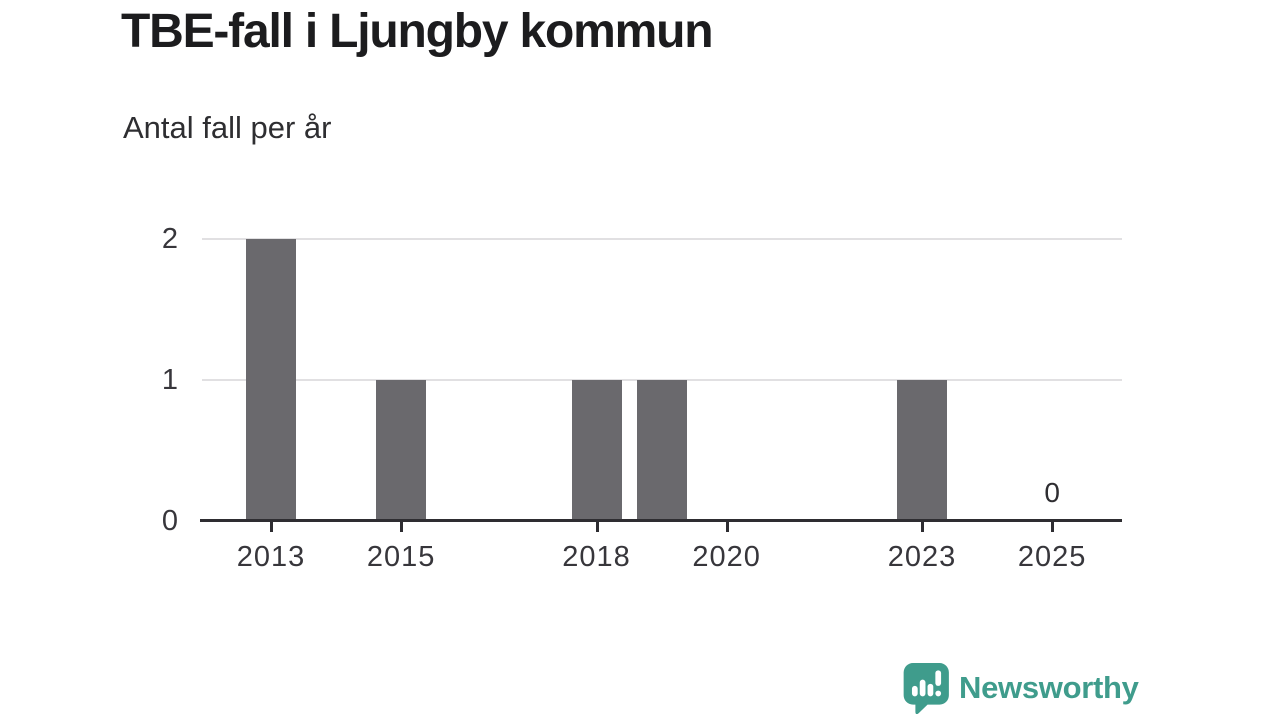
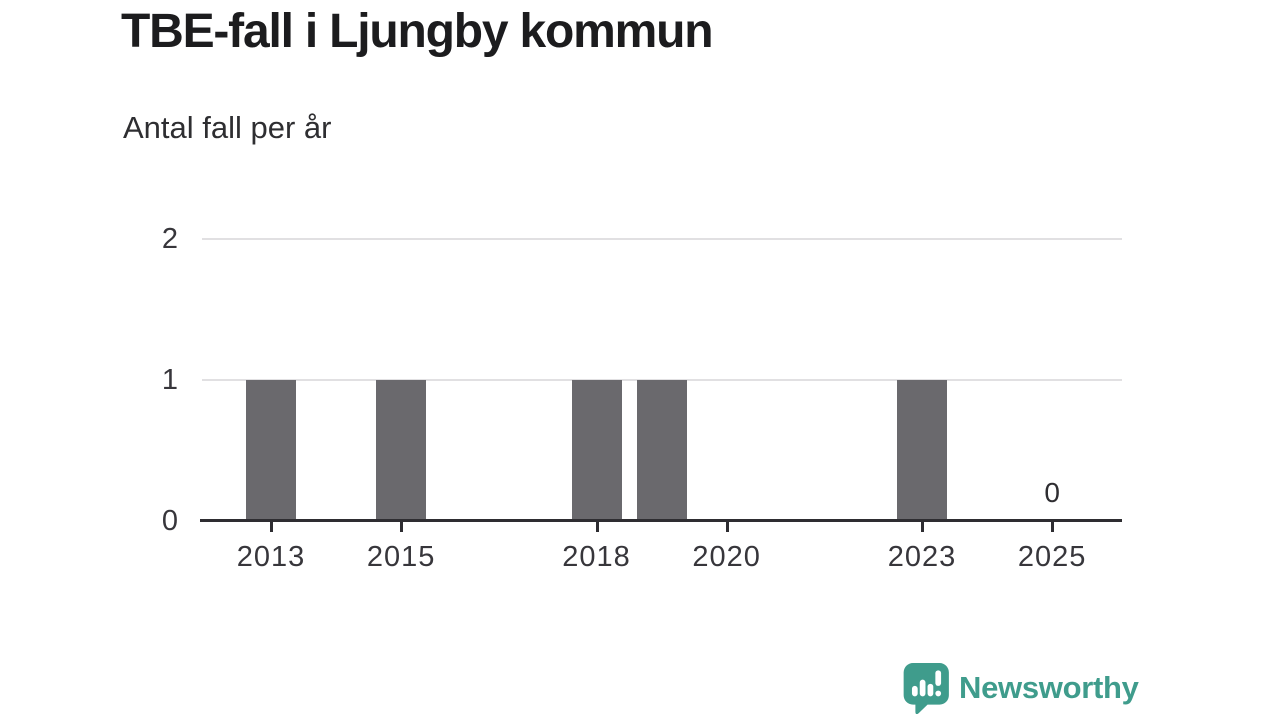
2013: 2 -> 1
